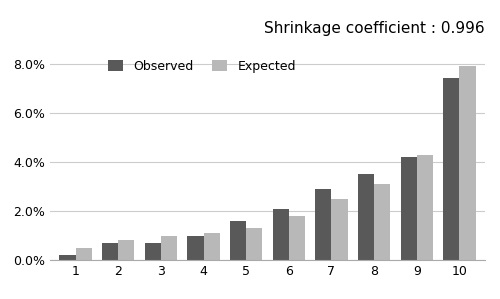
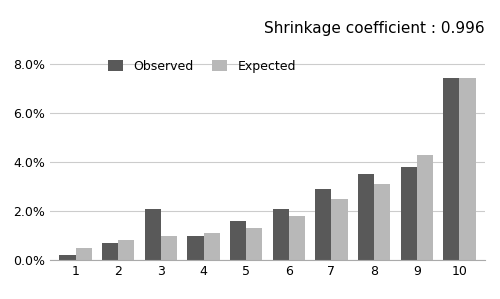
Observed/3: 0.7% -> 2.1%
Observed/9: 4.2% -> 3.8%
Expected/10: 7.9% -> 7.4%
